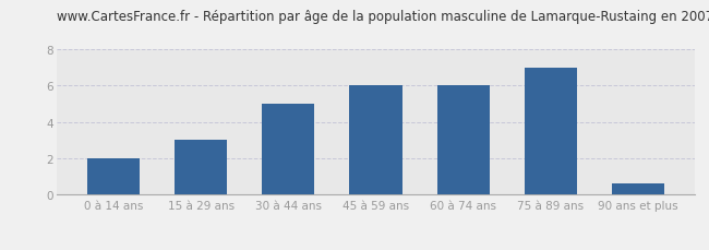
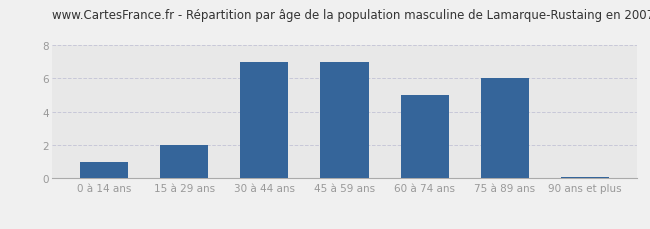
0 à 14 ans: 2.0 -> 1.0
15 à 29 ans: 3.0 -> 2.0
30 à 44 ans: 5.0 -> 7.0
45 à 59 ans: 6.0 -> 7.0
60 à 74 ans: 6.0 -> 5.0
75 à 89 ans: 7.0 -> 6.0
90 ans et plus: 0.6 -> 0.1
